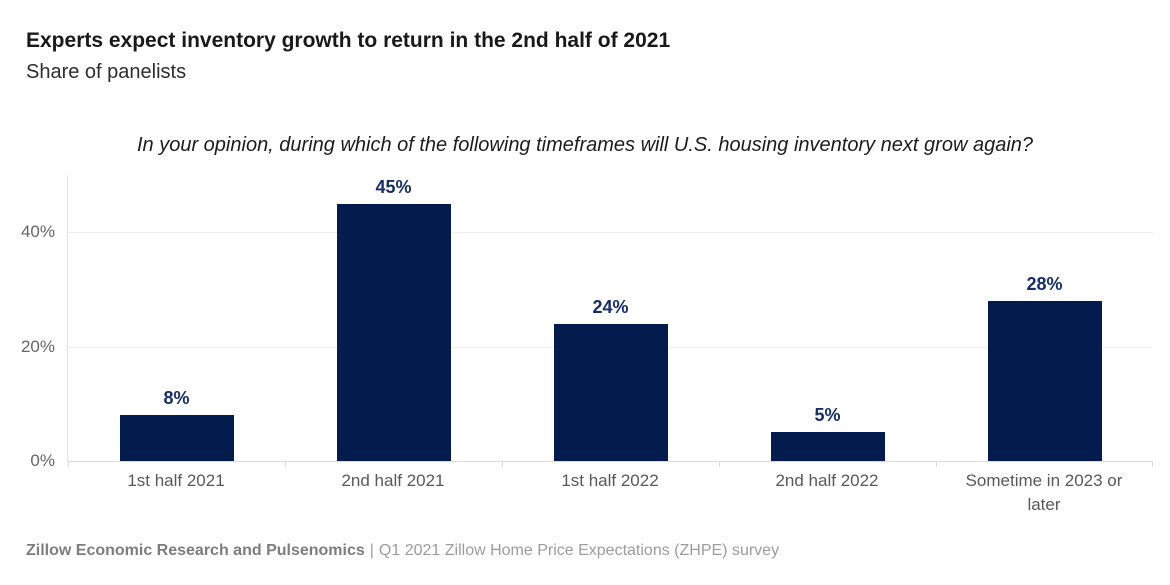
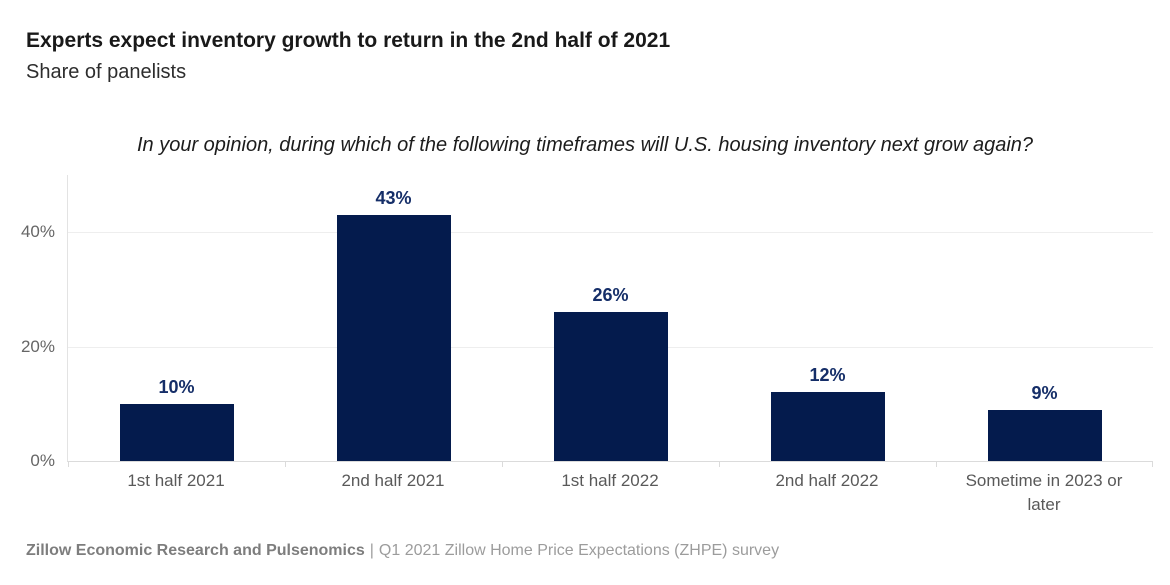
1st half 2021: 8% -> 10%
2nd half 2021: 45% -> 43%
1st half 2022: 24% -> 26%
2nd half 2022: 5% -> 12%
Sometime in 2023 or later: 28% -> 9%
